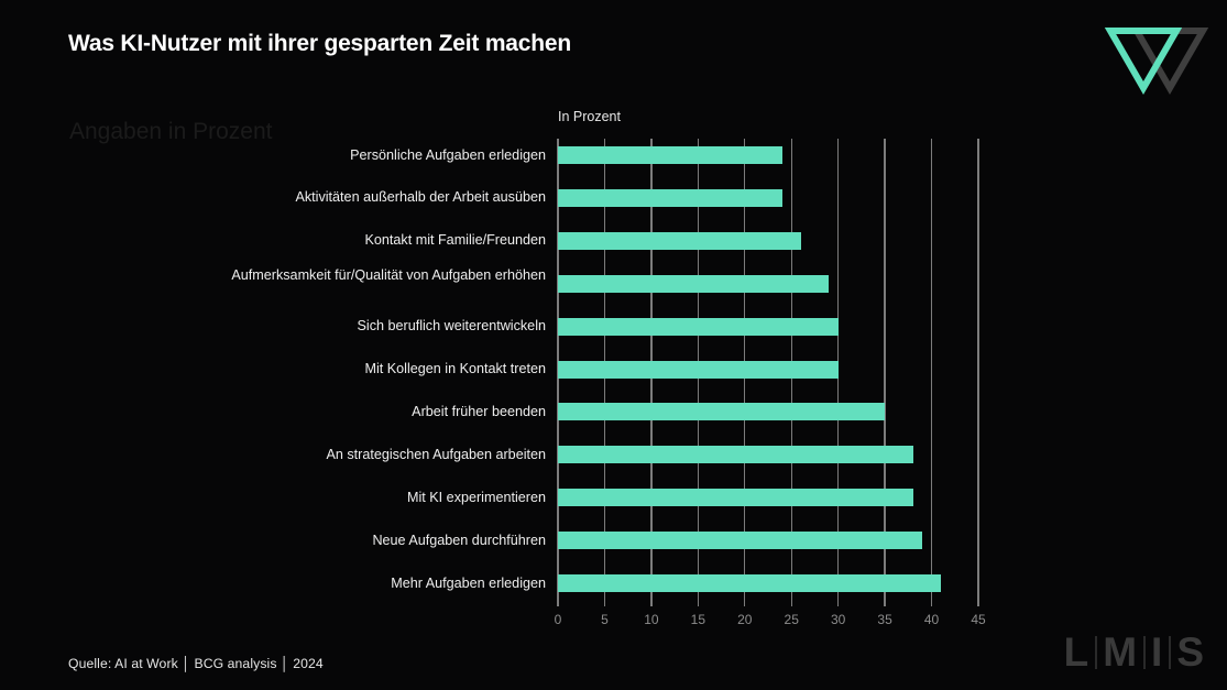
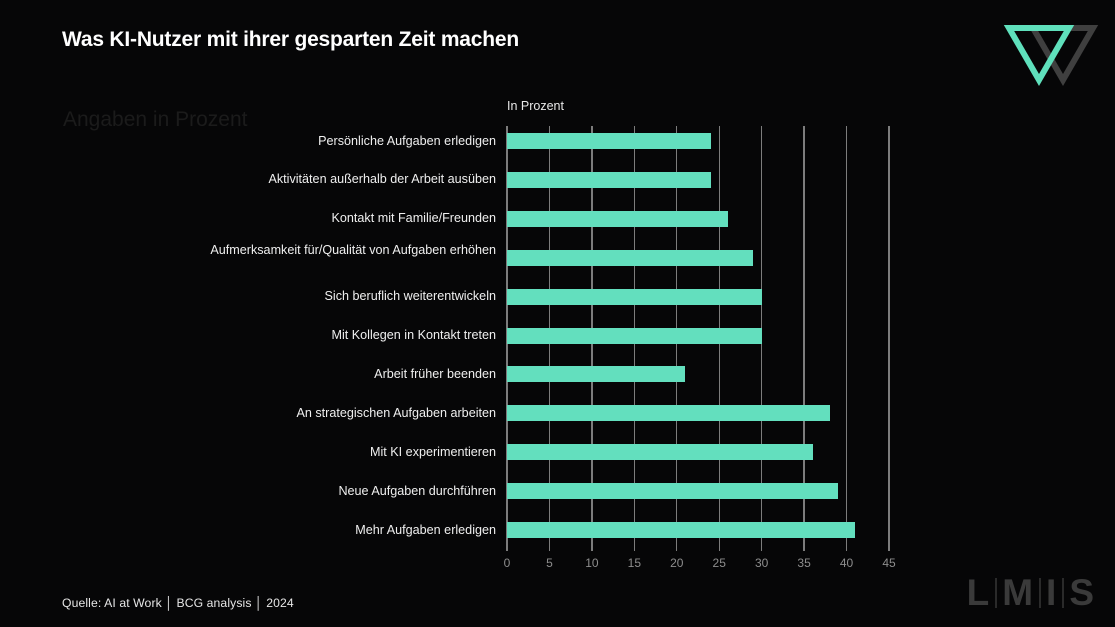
Arbeit früher beenden: 35 -> 21
Mit KI experimentieren: 38 -> 36
